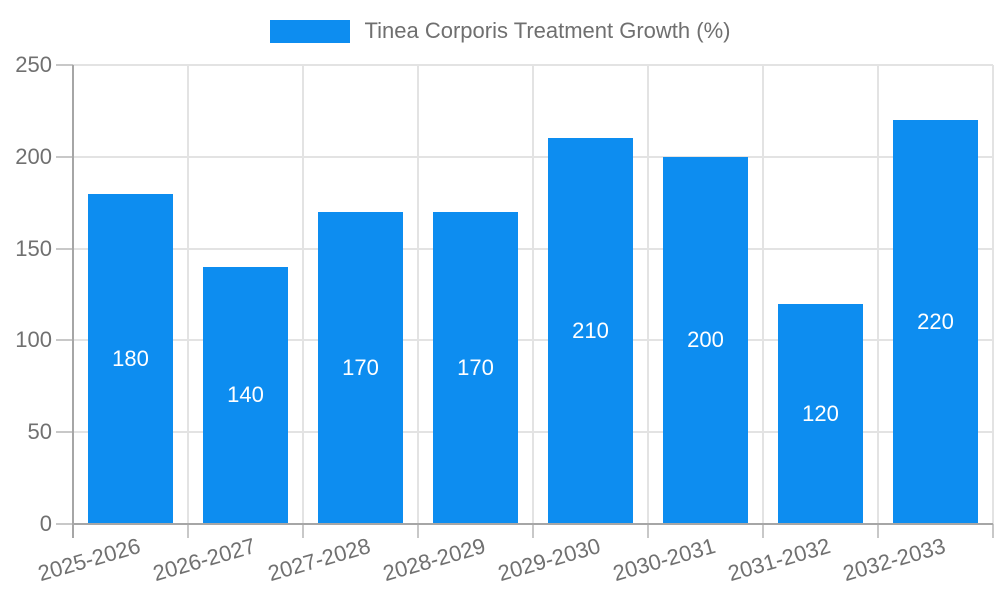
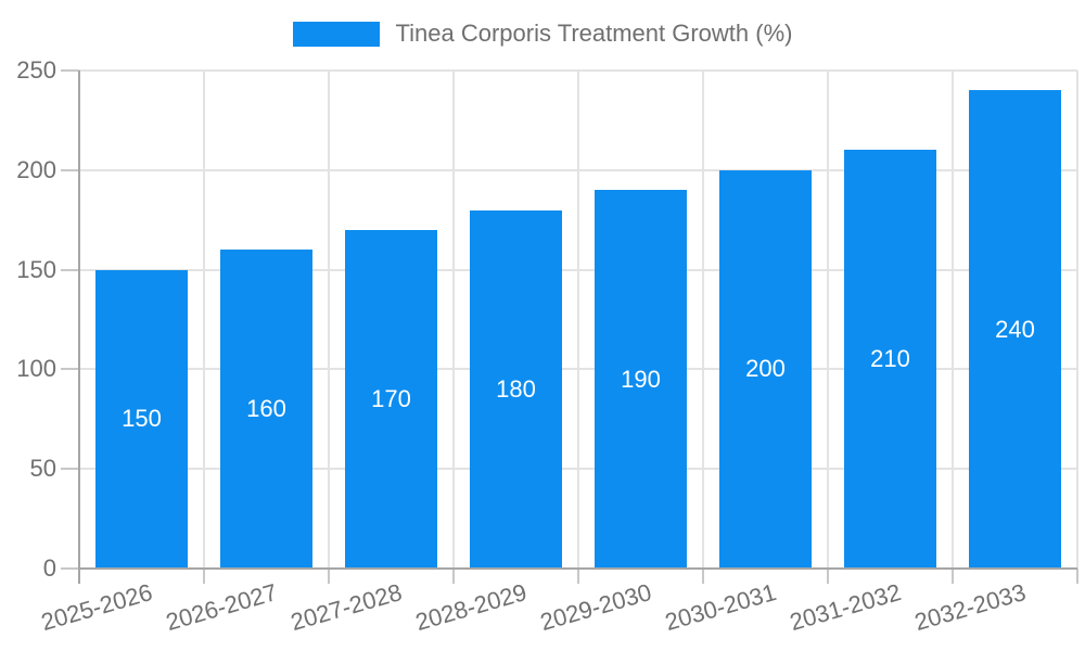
2025-2026: 180 -> 150
2026-2027: 140 -> 160
2028-2029: 170 -> 180
2029-2030: 210 -> 190
2031-2032: 120 -> 210
2032-2033: 220 -> 240
